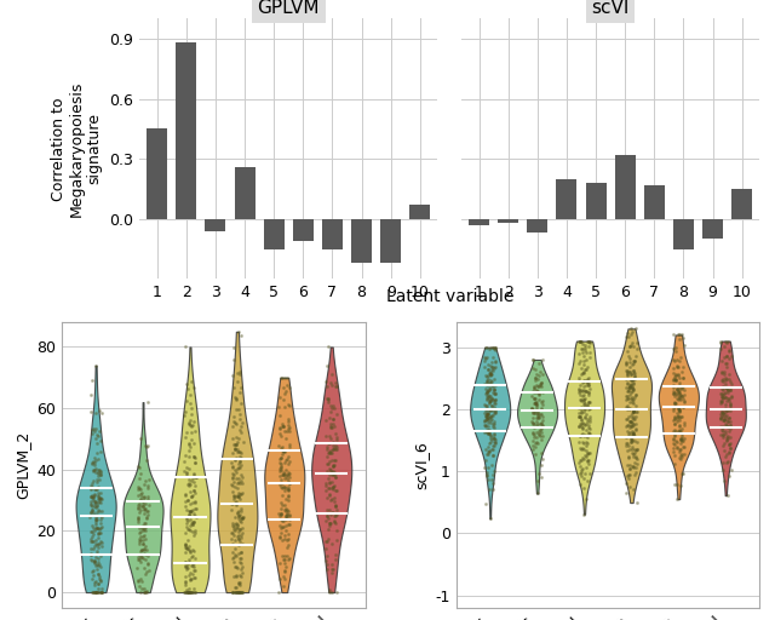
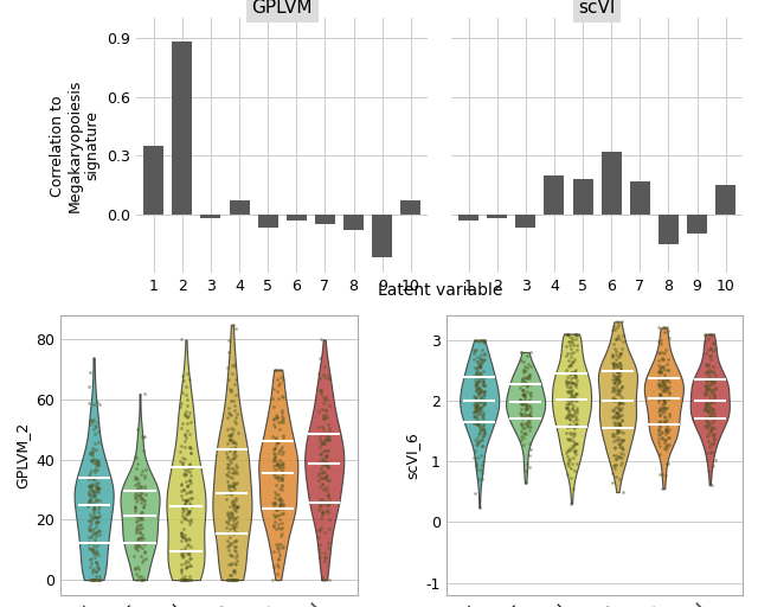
GPLVM/1: 0.45 -> 0.35
GPLVM/3: -0.06 -> -0.02
GPLVM/4: 0.26 -> 0.07
GPLVM/5: -0.15 -> -0.07
GPLVM/6: -0.11 -> -0.03
GPLVM/7: -0.15 -> -0.05
GPLVM/8: -0.22 -> -0.08
